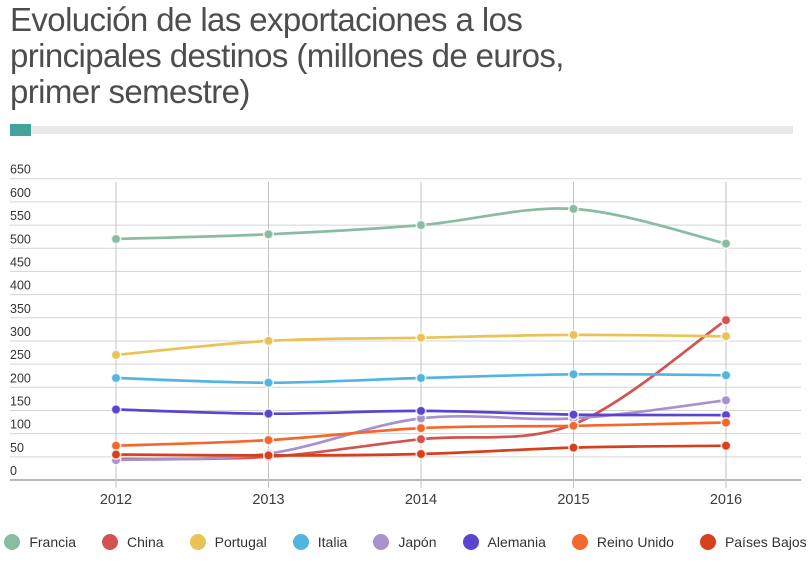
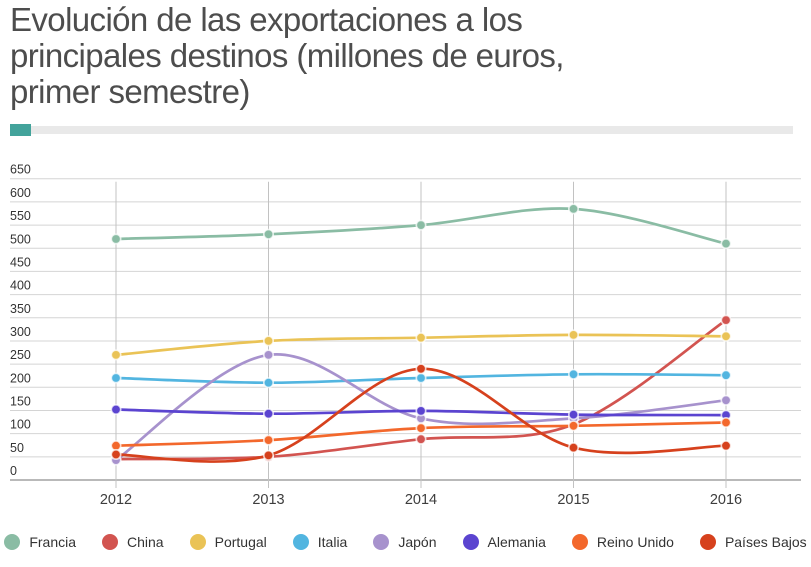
Japón/2013: 60 -> 270
Países Bajos/2014: 60 -> 240
